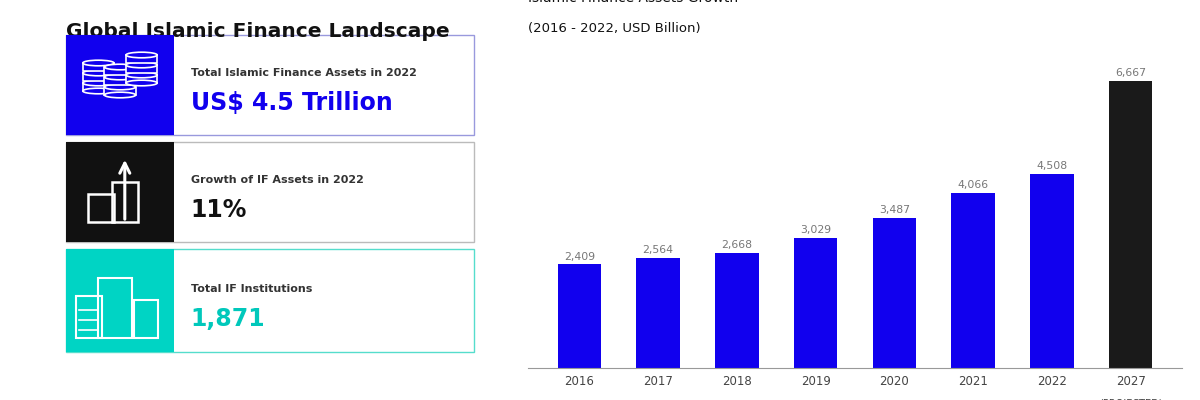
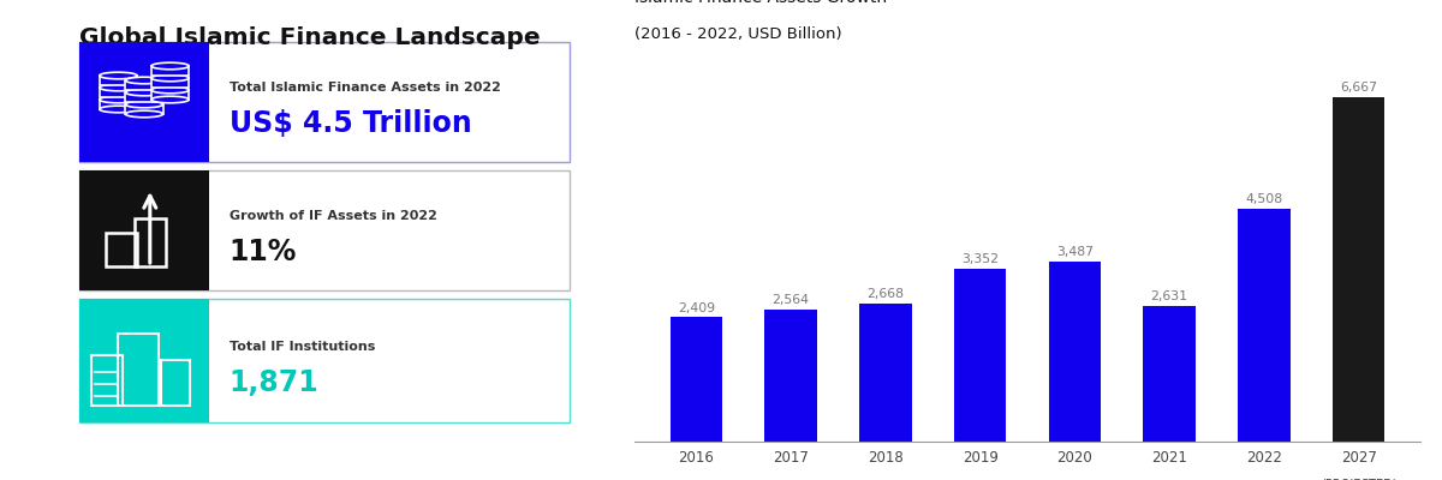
2019: 3,029 -> 3,352
2021: 4,066 -> 2,631
